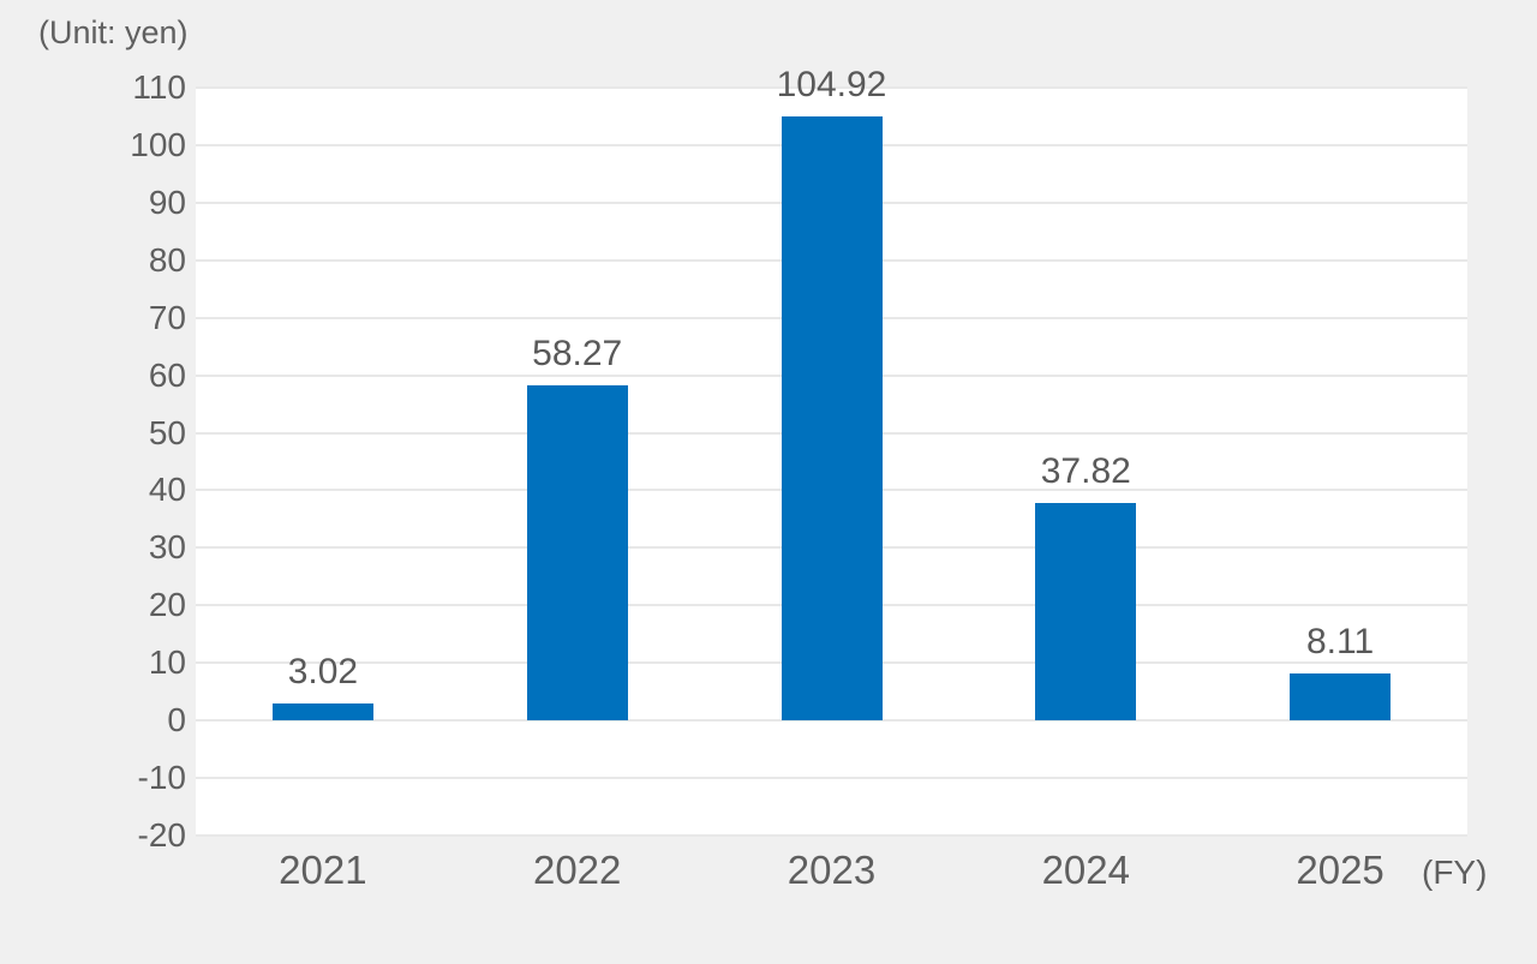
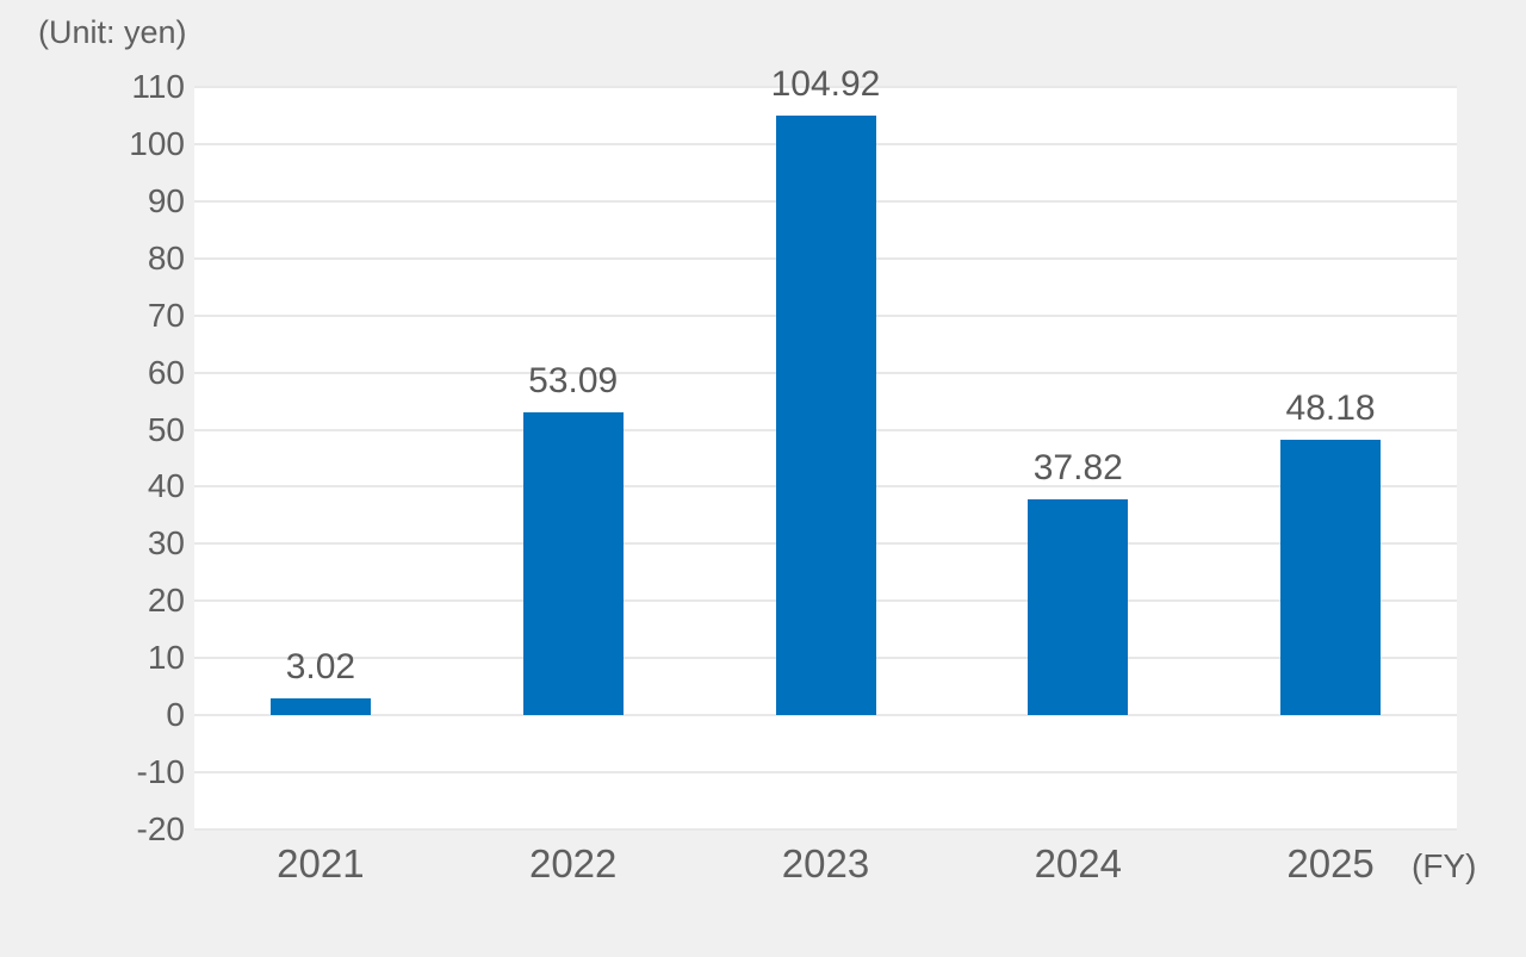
2022: 58.27 -> 53.09
2025: 8.11 -> 48.18
